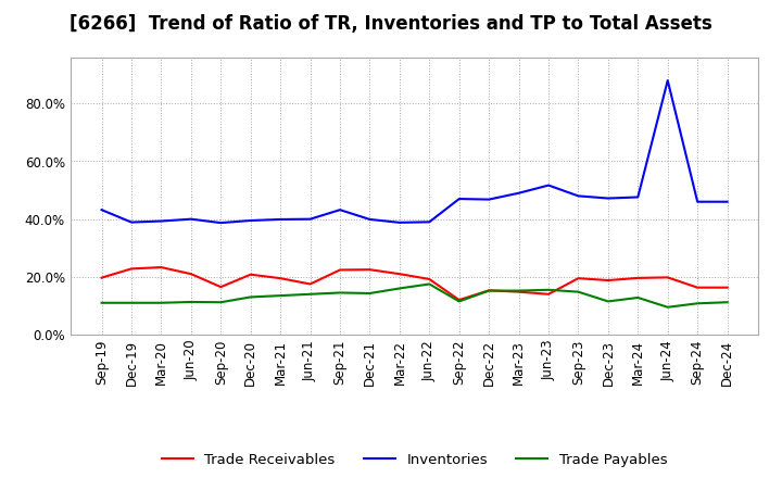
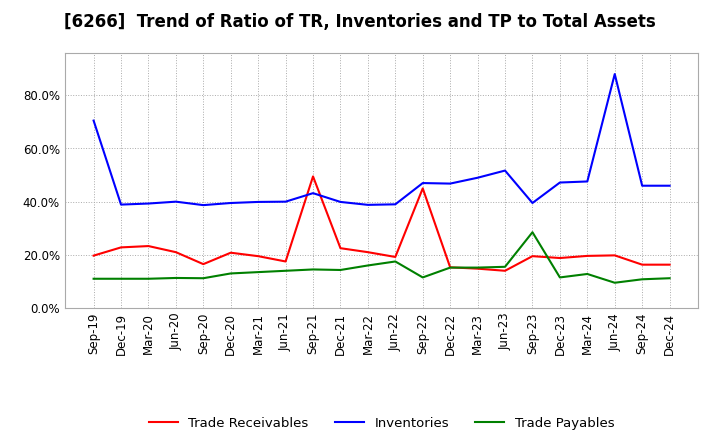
Inventories/Sep-19: 43.2% -> 70.5%
Trade Receivables/Sep-21: 22.4% -> 49.5%
Trade Receivables/Sep-22: 12.0% -> 45.0%
Inventories/Sep-23: 48.0% -> 39.5%
Trade Payables/Sep-23: 14.8% -> 28.5%
